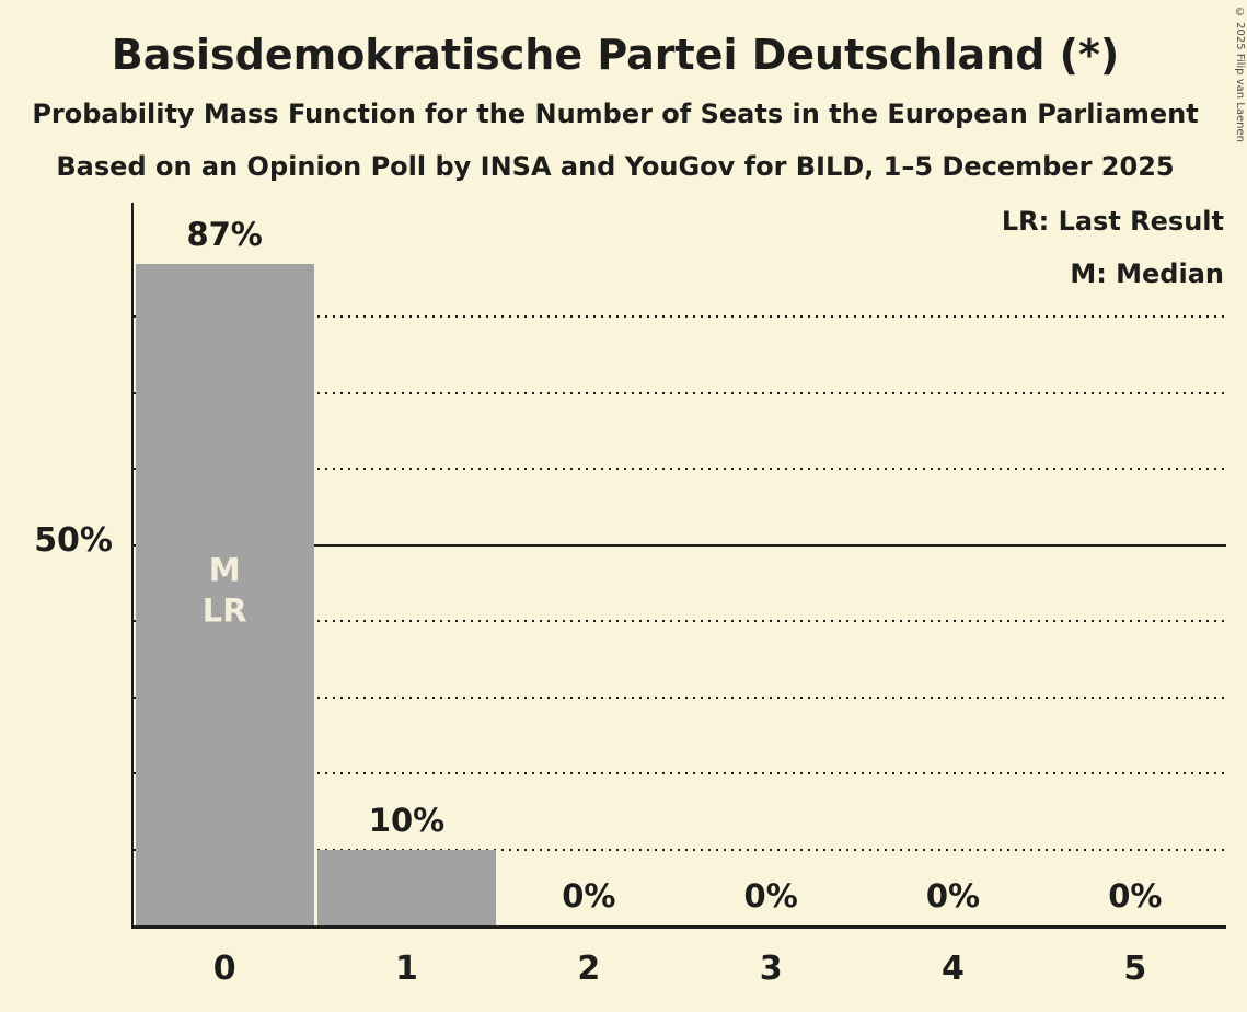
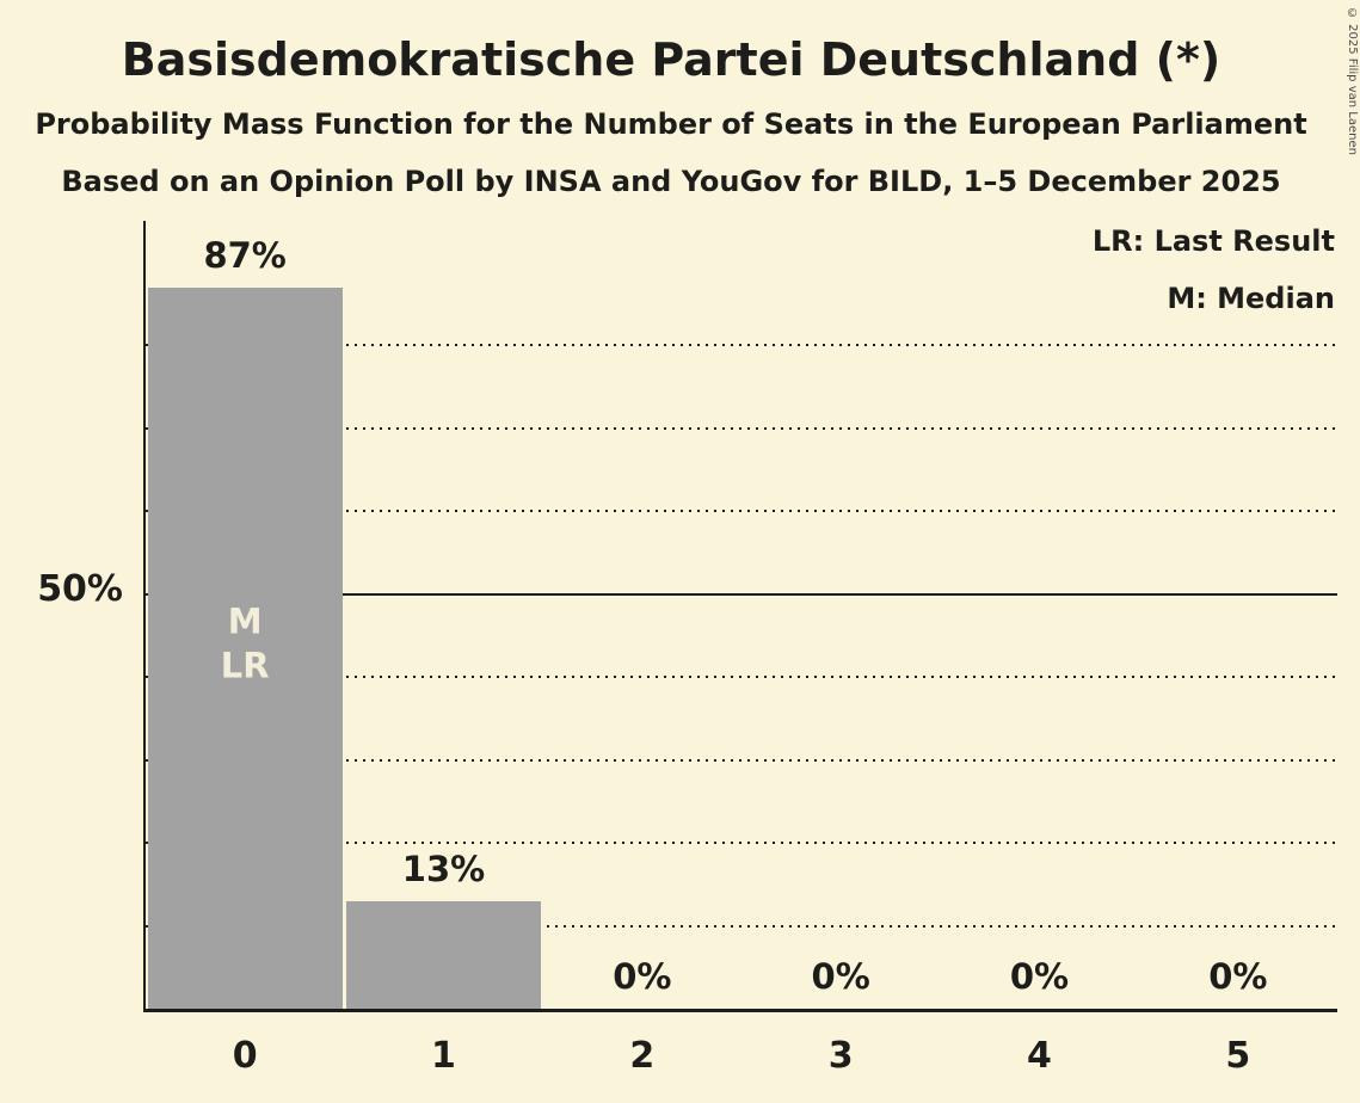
1: 10% -> 13%
